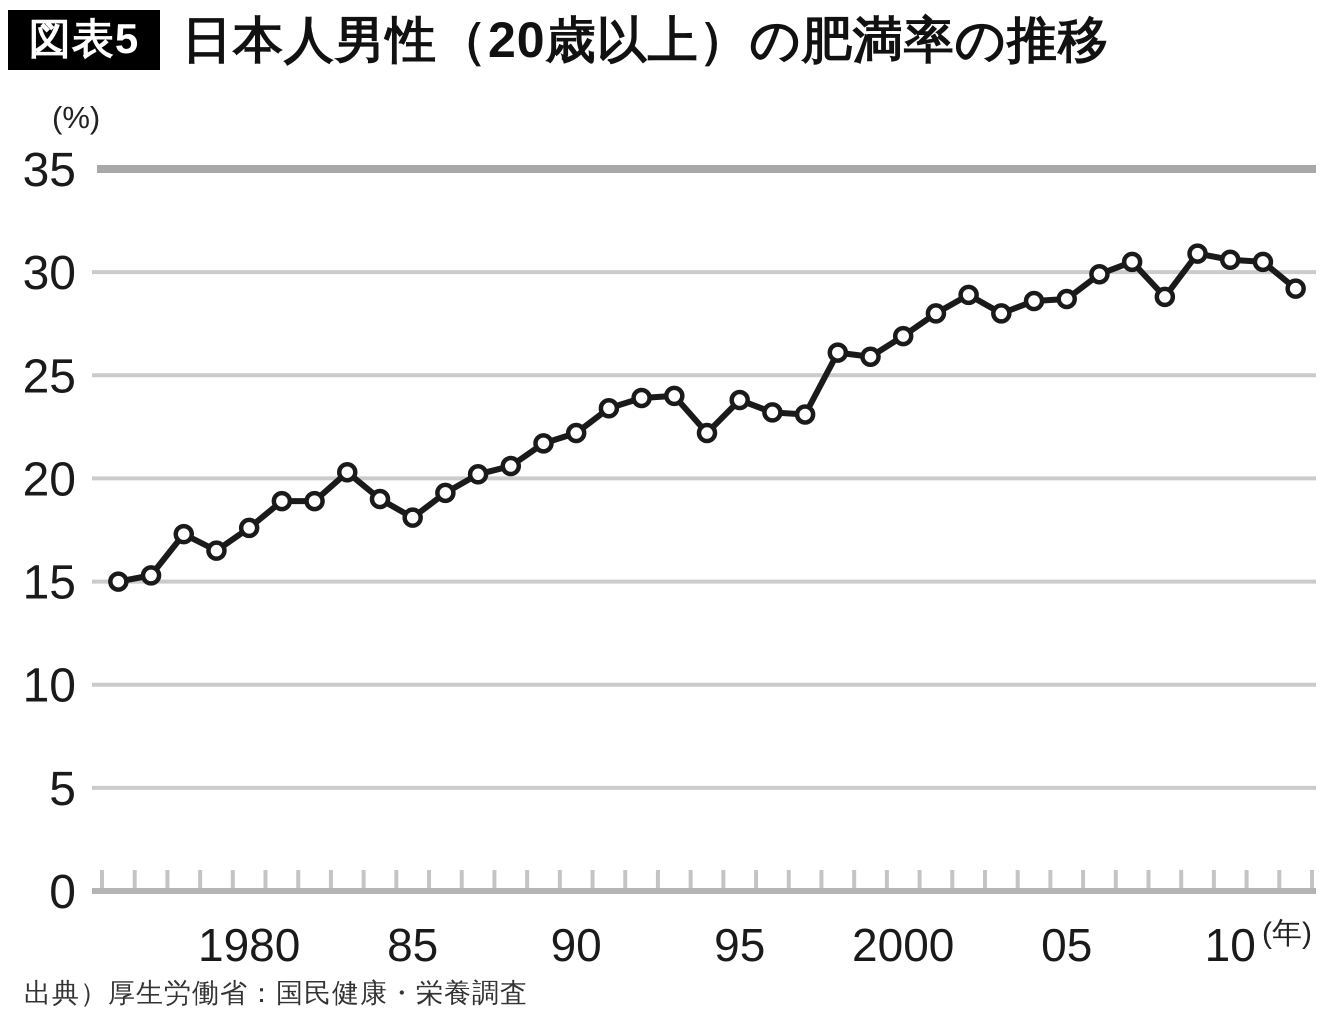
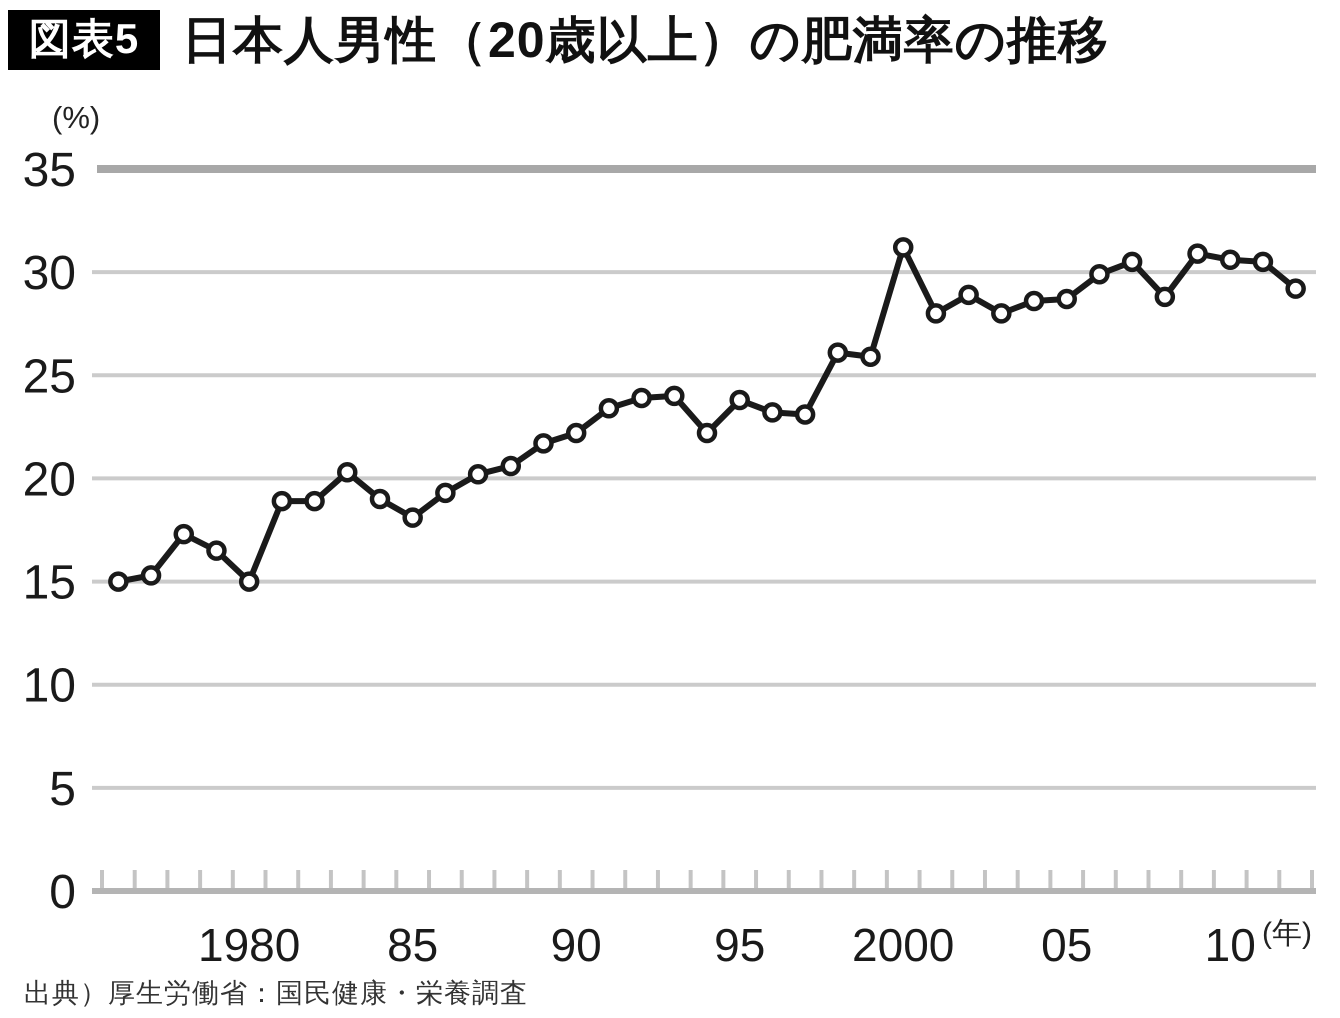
1980: 17.6 -> 15.0
2000: 26.9 -> 31.2
